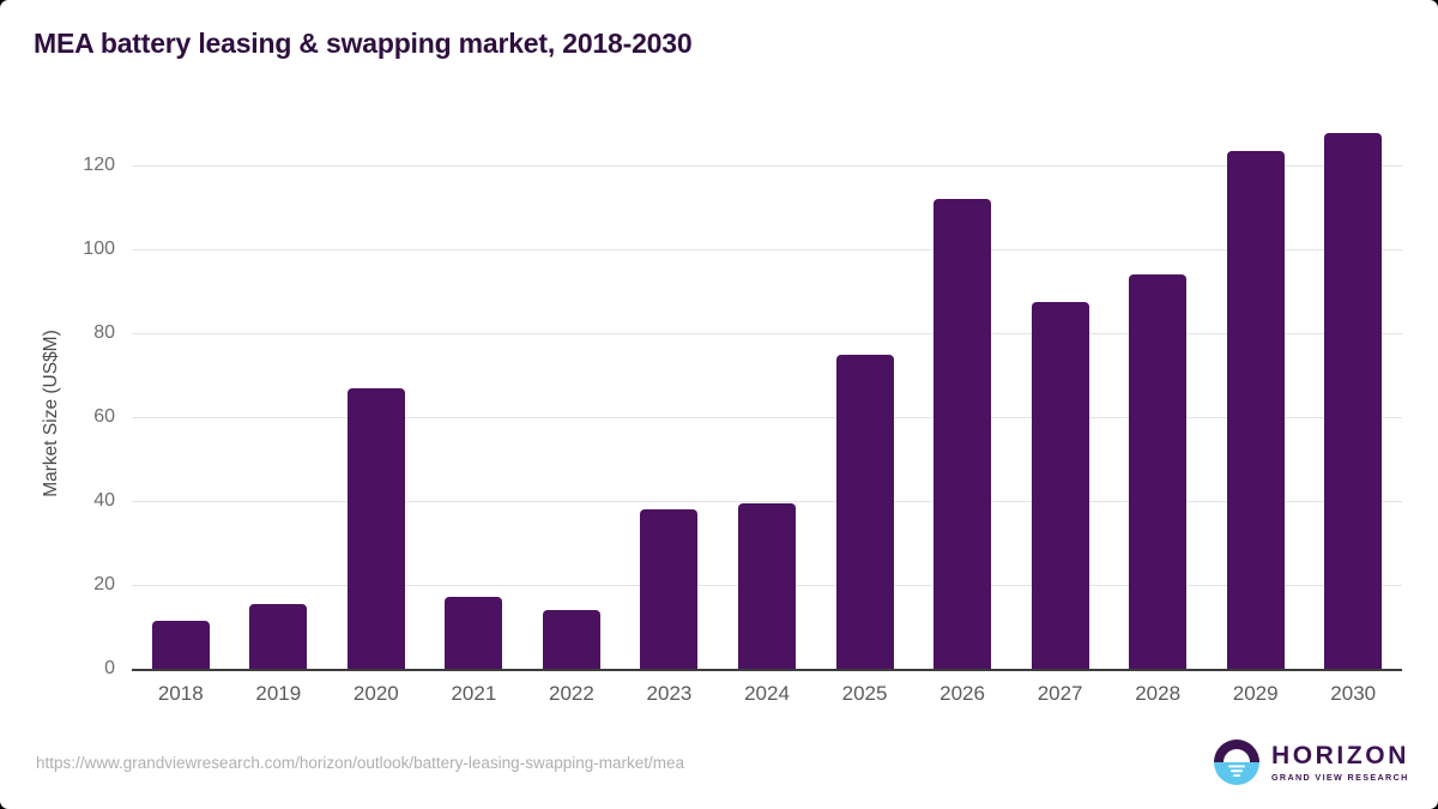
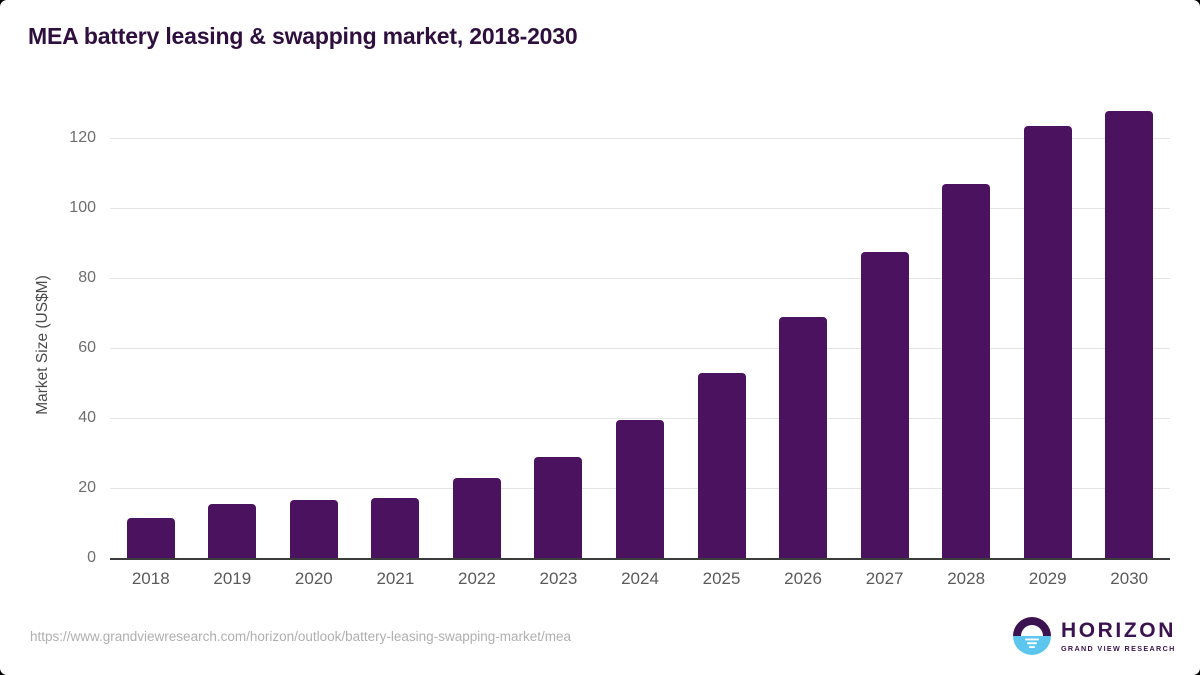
2020: 67 -> 17
2022: 14 -> 23
2023: 38 -> 29
2025: 75 -> 53
2026: 112 -> 69
2028: 94 -> 107
